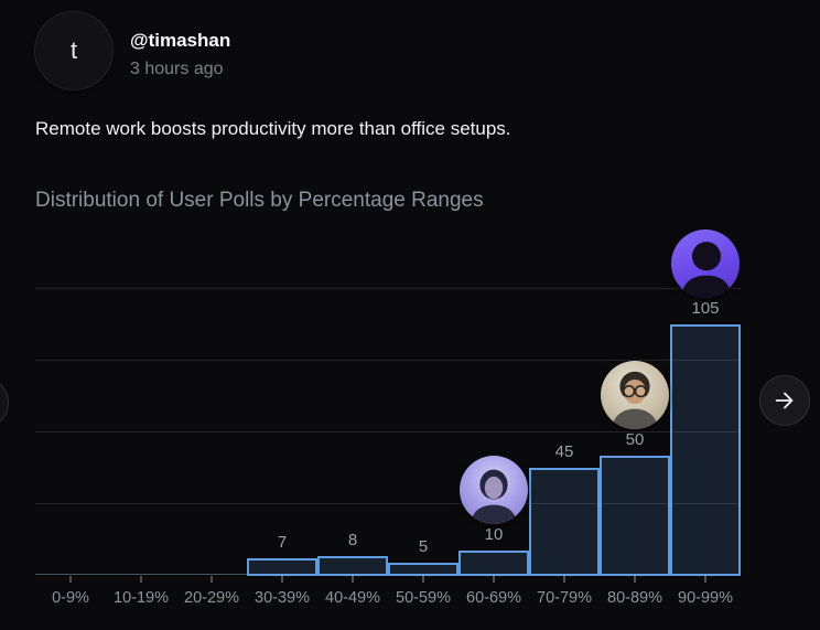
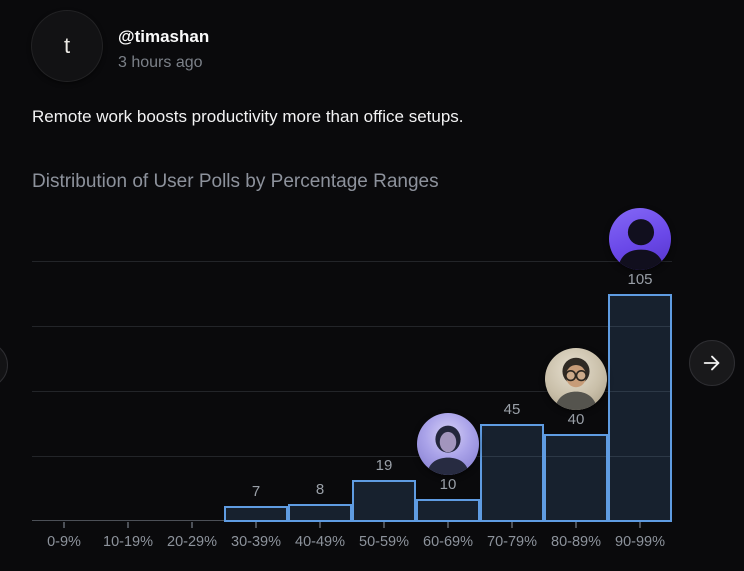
50-59%: 5 -> 19
80-89%: 50 -> 40
